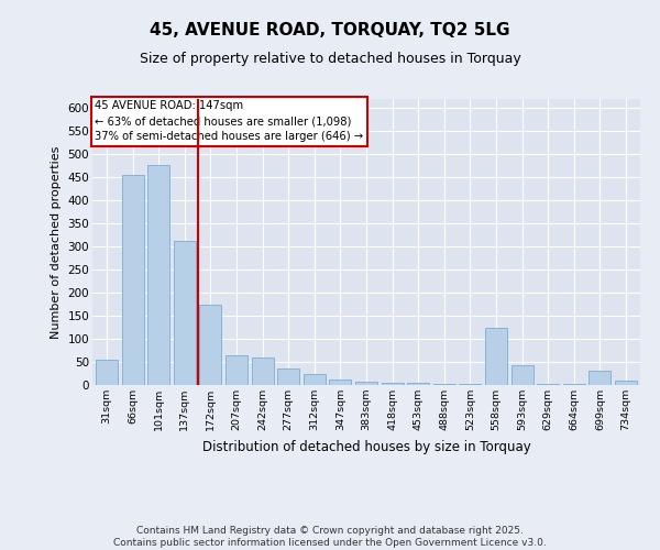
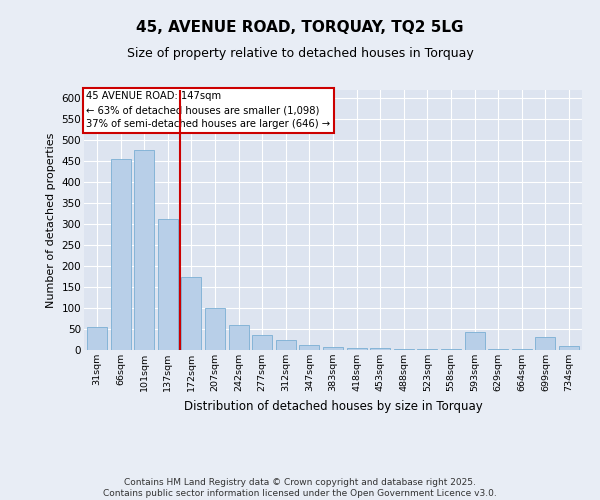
207sqm: 65 -> 100
558sqm: 125 -> 2
